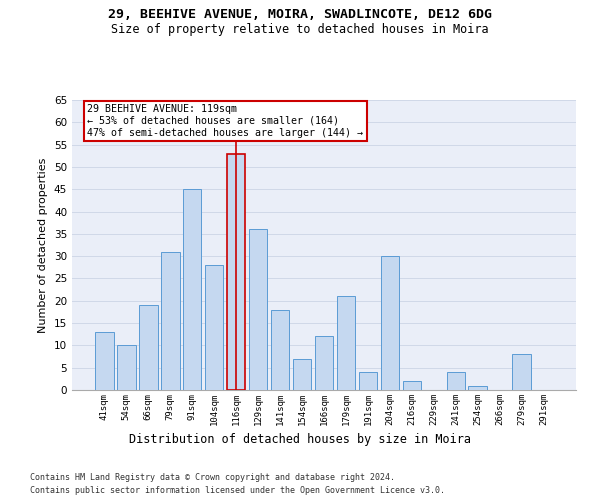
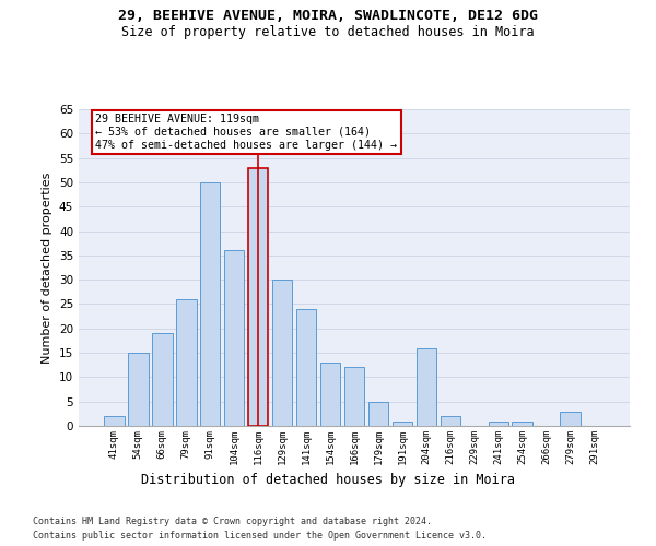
41sqm: 13 -> 2
54sqm: 10 -> 15
79sqm: 31 -> 26
91sqm: 45 -> 50
104sqm: 28 -> 36
129sqm: 36 -> 30
141sqm: 18 -> 24
154sqm: 7 -> 13
179sqm: 21 -> 5
191sqm: 4 -> 1
204sqm: 30 -> 16
241sqm: 4 -> 1
279sqm: 8 -> 3
